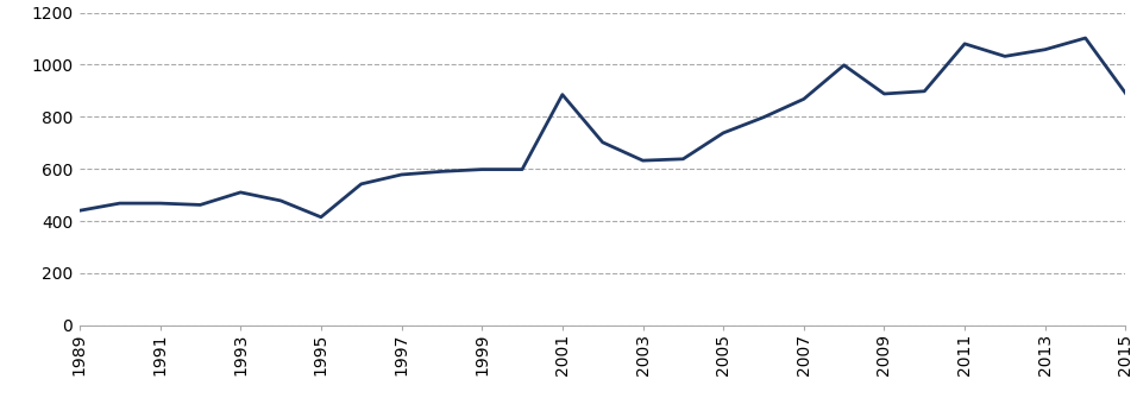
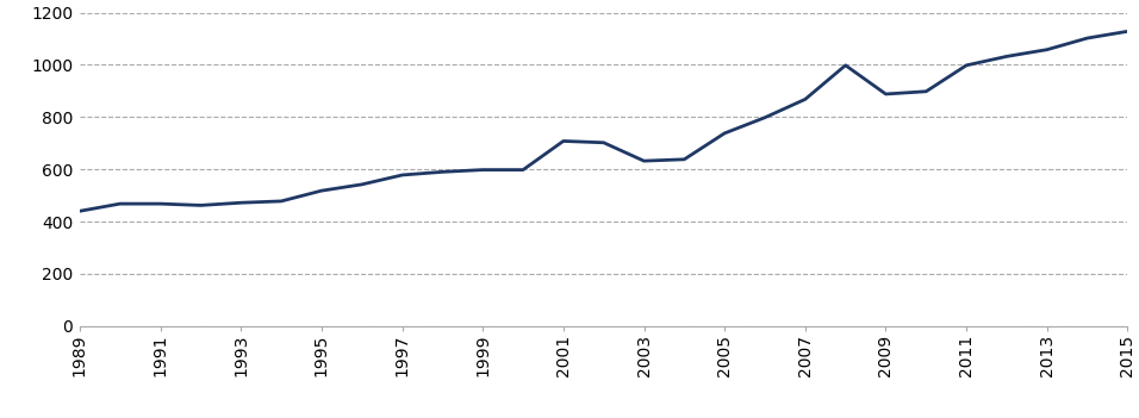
1993: 510 -> 472
1995: 415 -> 518
2001: 885 -> 708
2011: 1080 -> 998
2015: 890 -> 1128
